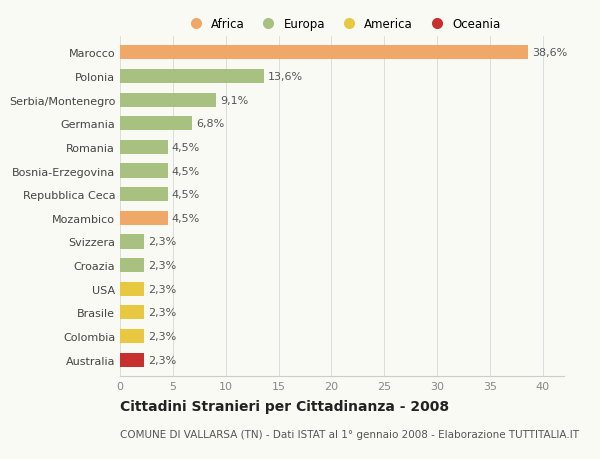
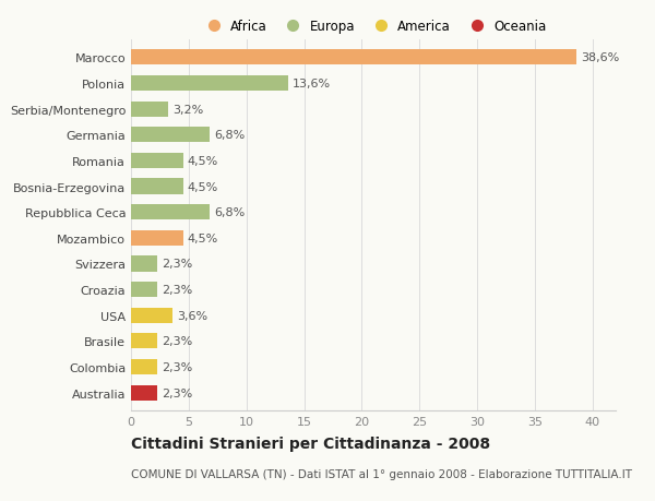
Serbia/Montenegro: 9,1% -> 3,2%
Repubblica Ceca: 4,5% -> 6,8%
USA: 2,3% -> 3,6%
